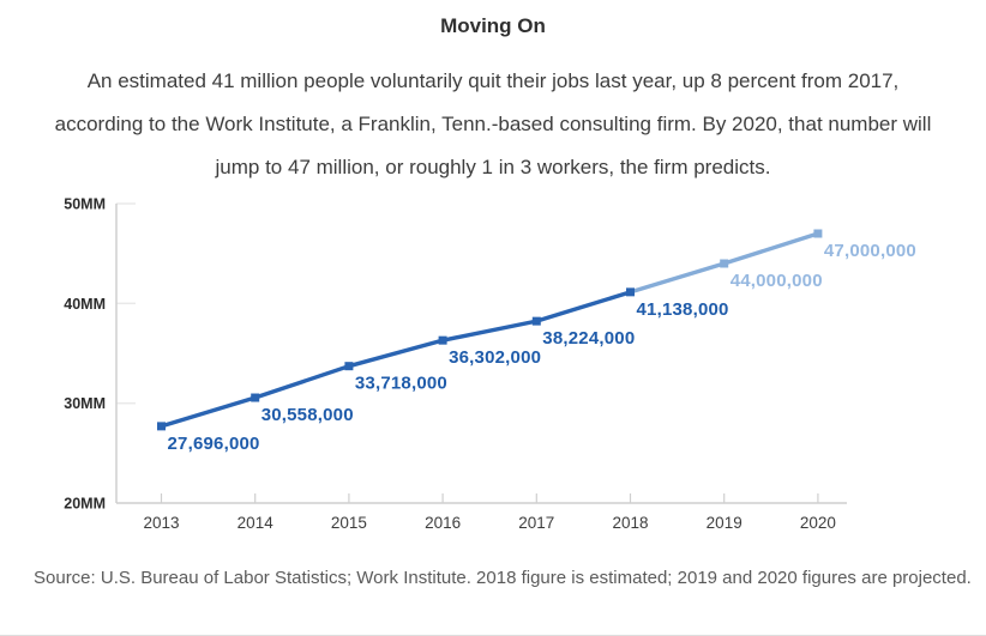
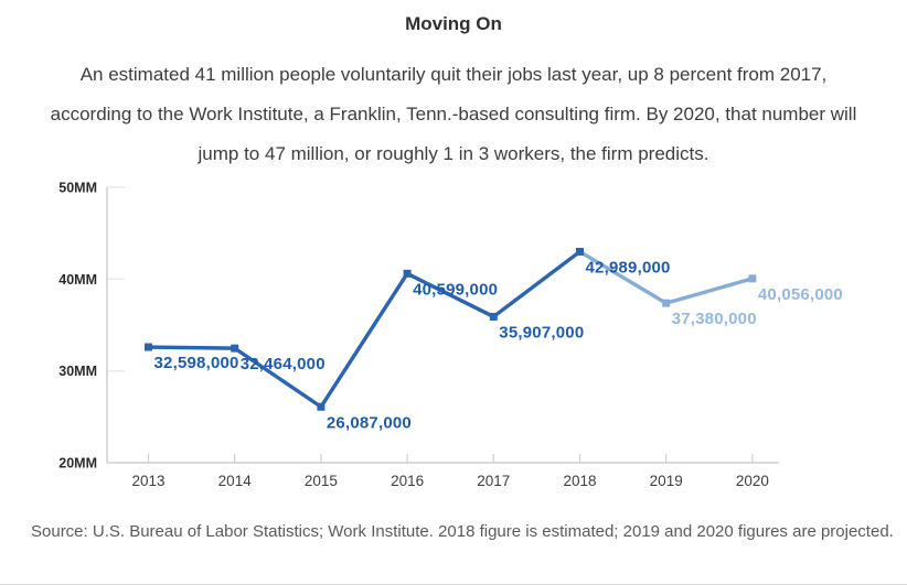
2013: 27,696,000 -> 32,598,000
2014: 30,558,000 -> 32,464,000
2015: 33,718,000 -> 26,087,000
2016: 36,302,000 -> 40,599,000
2017: 38,224,000 -> 35,907,000
2018: 41,138,000 -> 42,989,000
2019: 44,000,000 -> 37,380,000
2020: 47,000,000 -> 40,056,000
